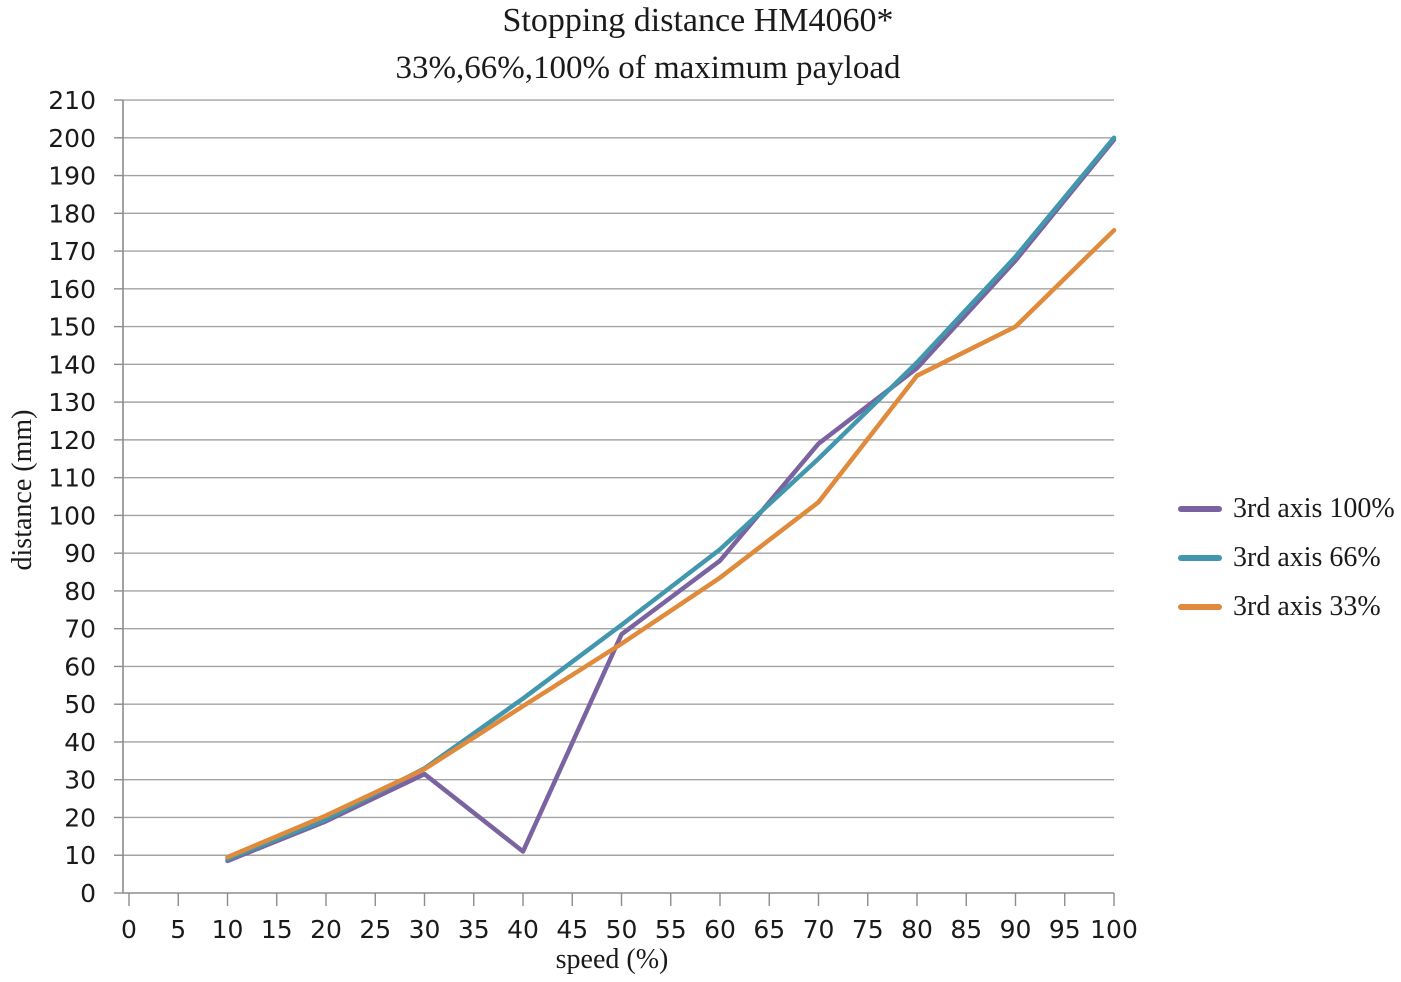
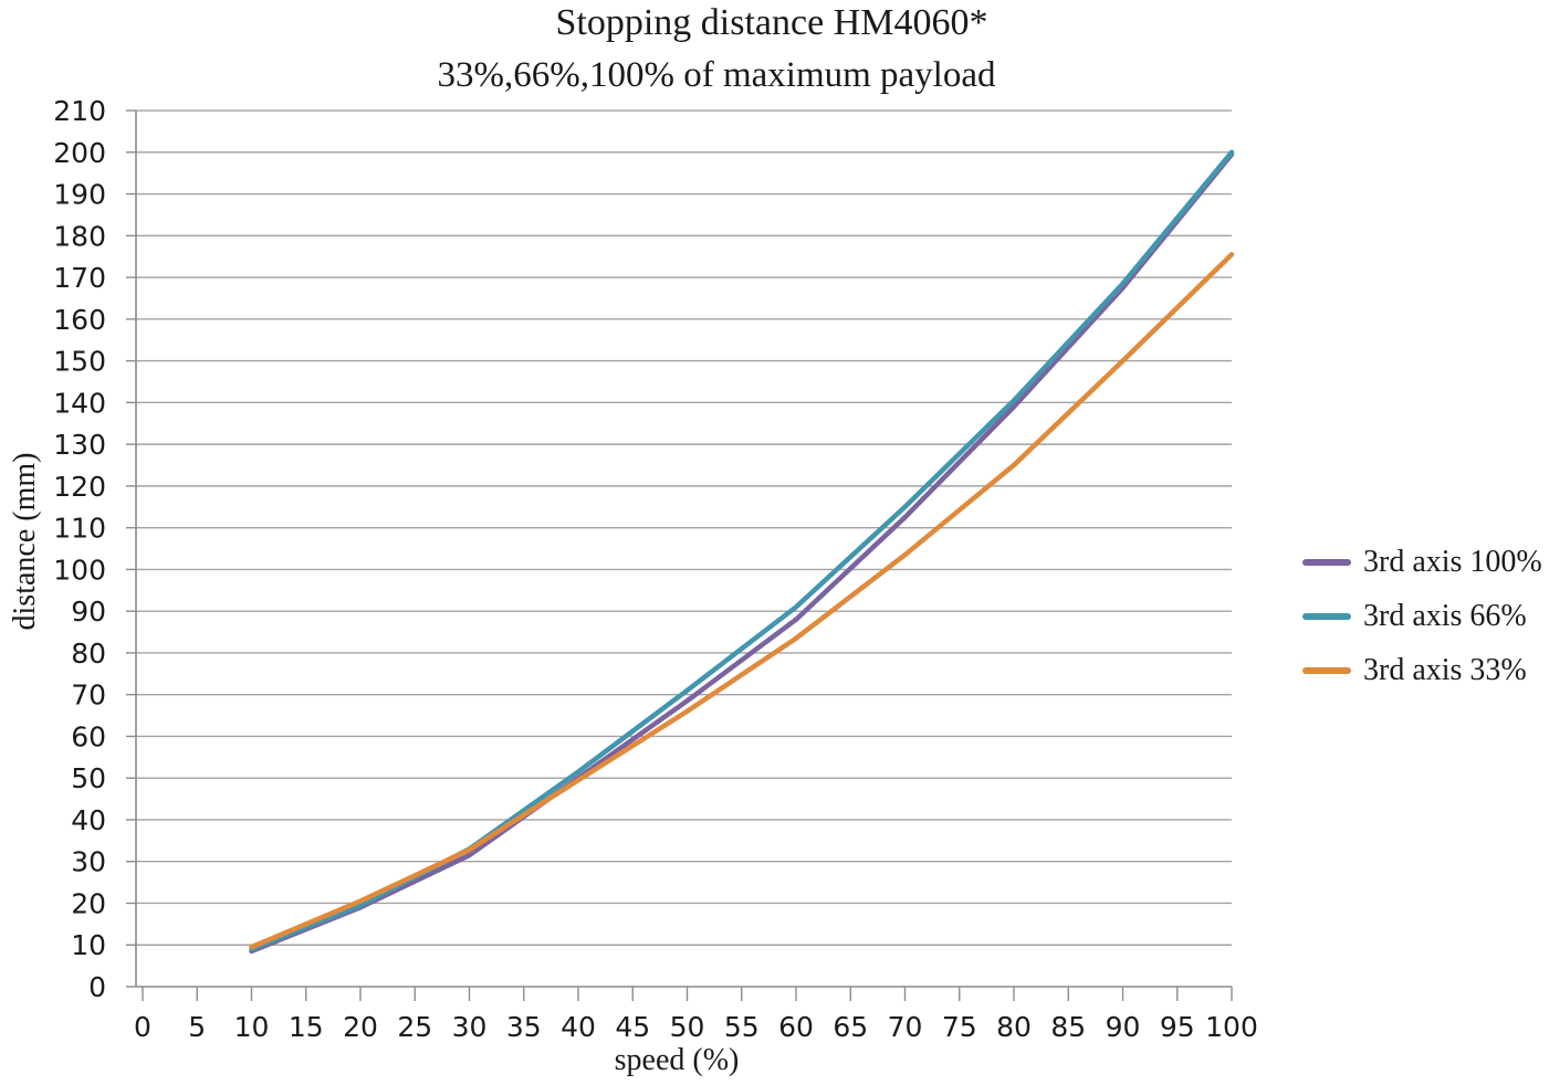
3rd axis 100%/40: 11 -> 50
3rd axis 100%/70: 119 -> 112
3rd axis 33%/80: 137 -> 125
